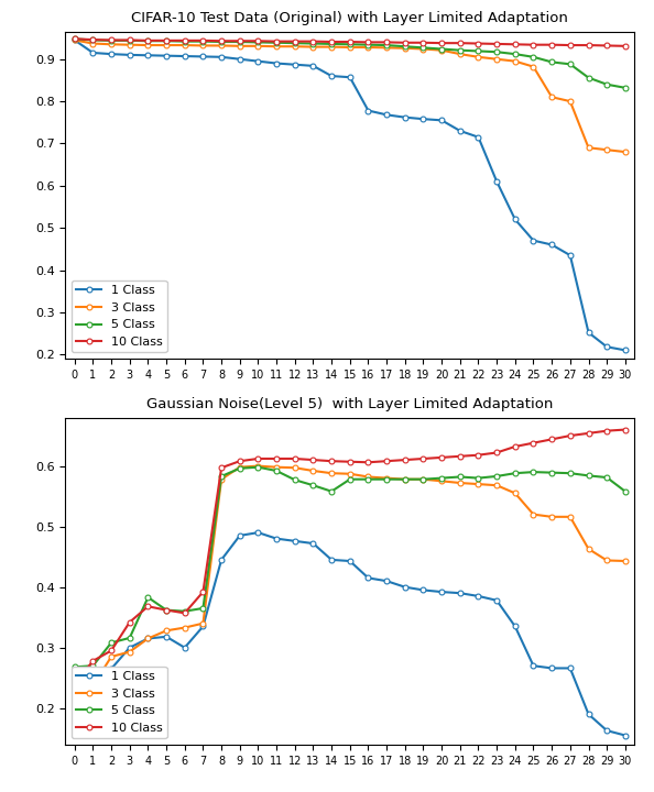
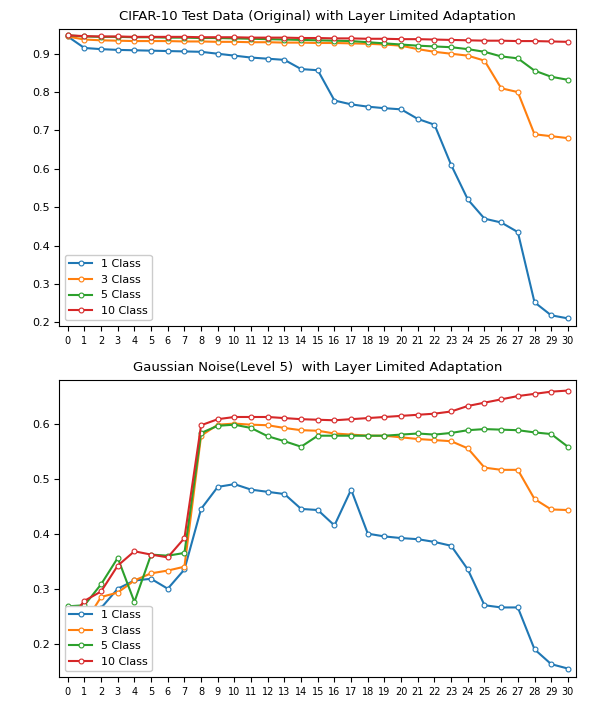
Gaussian Noise(Level 5) with Layer Limited Adaptation/5 Class/3: 0.316 -> 0.356
Gaussian Noise(Level 5) with Layer Limited Adaptation/5 Class/4: 0.383 -> 0.276
Gaussian Noise(Level 5) with Layer Limited Adaptation/1 Class/17: 0.410 -> 0.480
